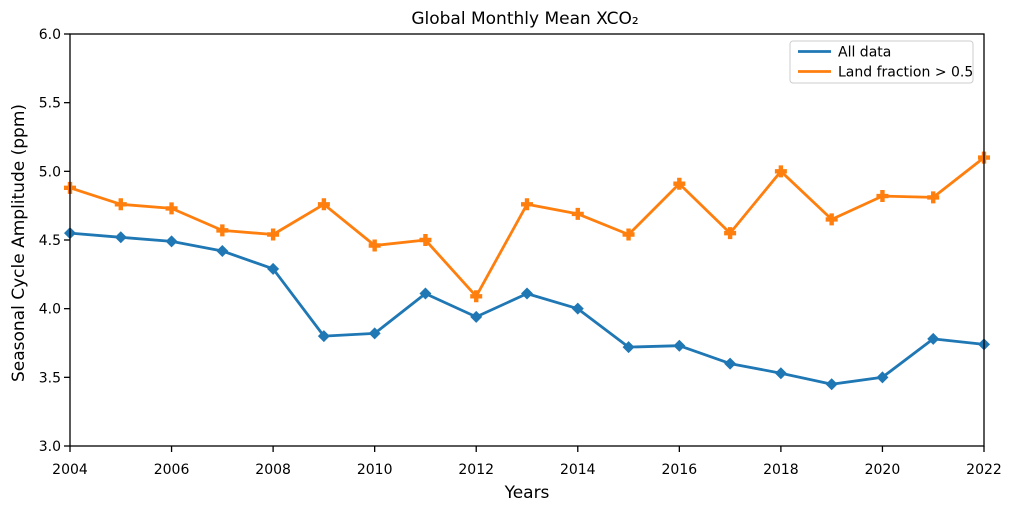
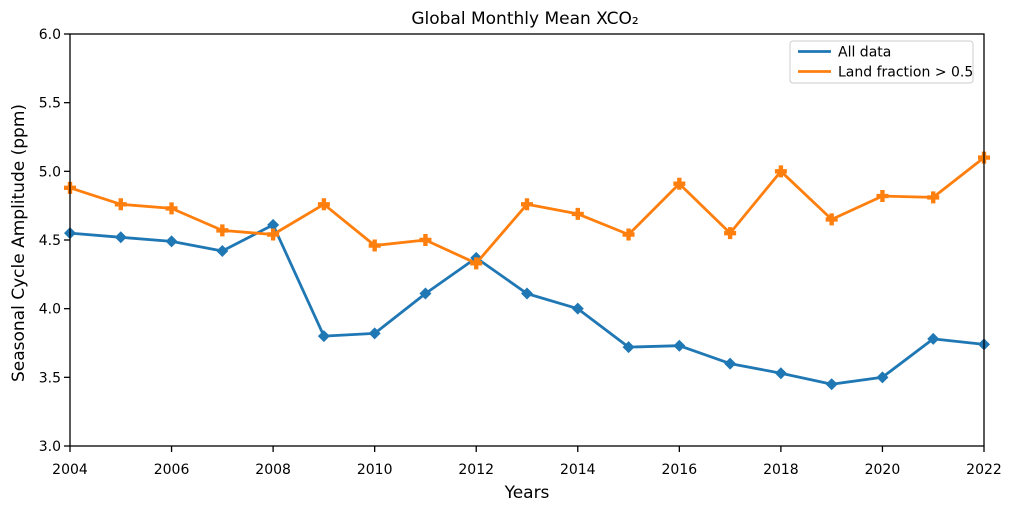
All data/2008: 4.29 -> 4.61
All data/2012: 3.94 -> 4.37
Land fraction > 0.5/2012: 4.09 -> 4.33
